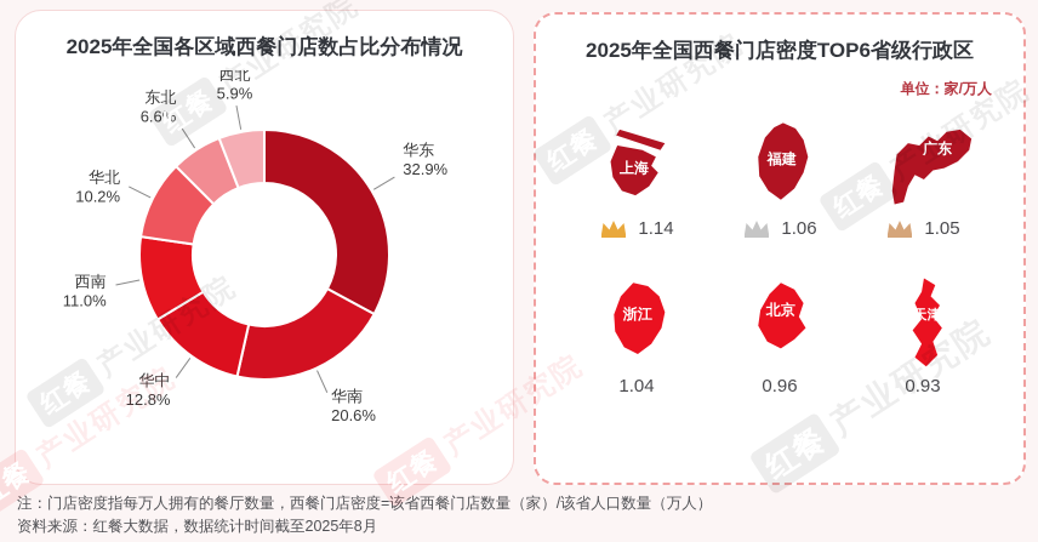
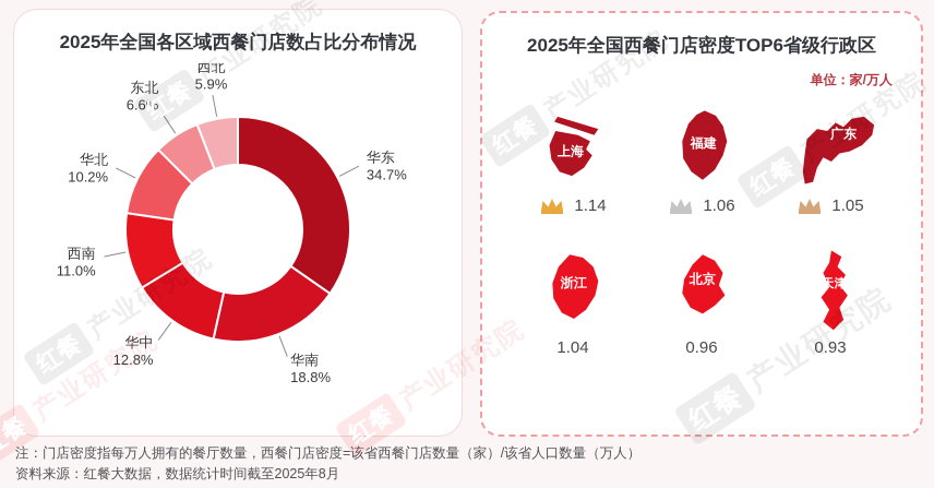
华东: 32.9% -> 34.7%
华南: 20.6% -> 18.8%
